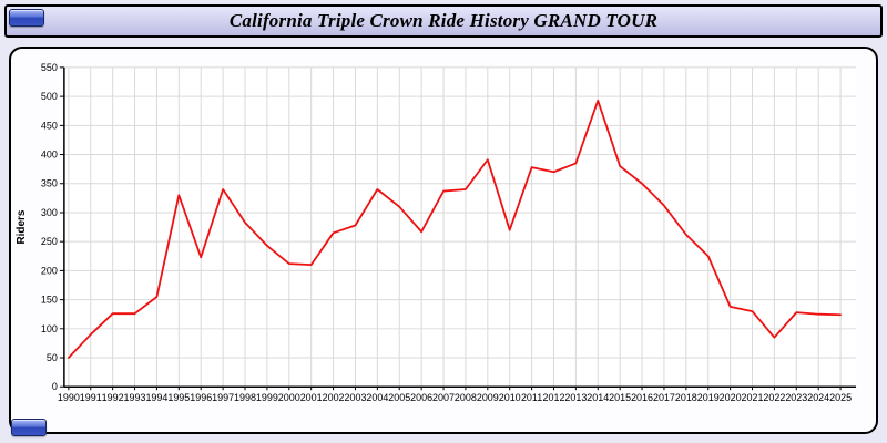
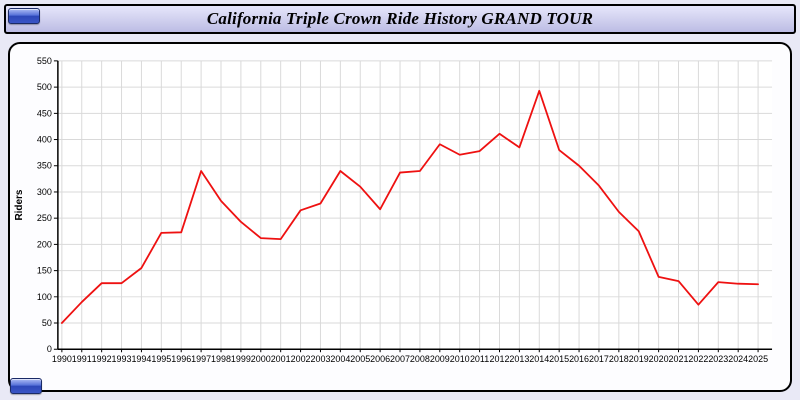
1995: 330 -> 220
2010: 270 -> 370
2012: 370 -> 410
